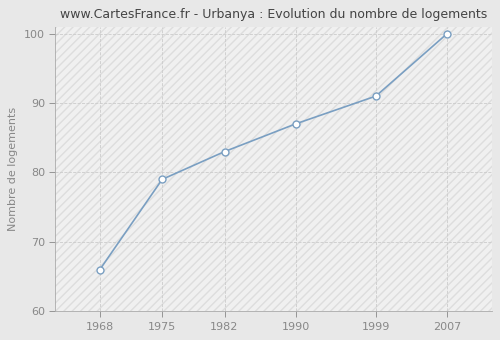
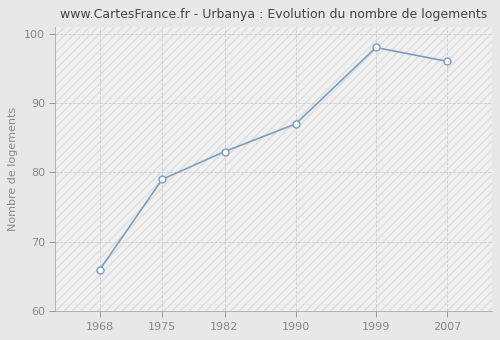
1999: 91 -> 98
2007: 100 -> 96
